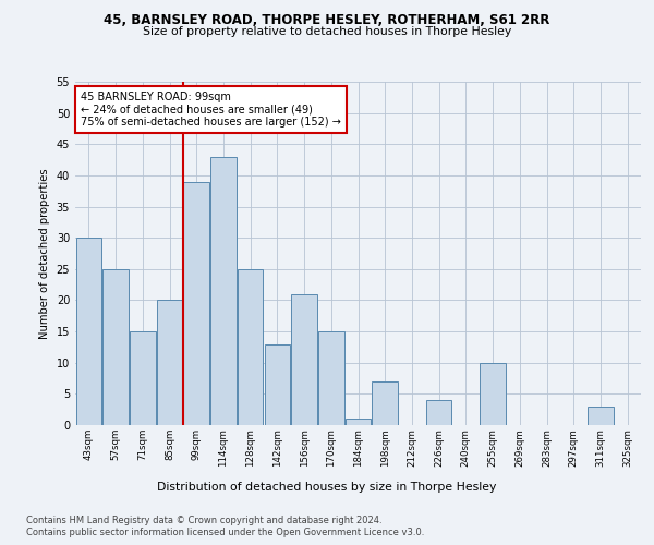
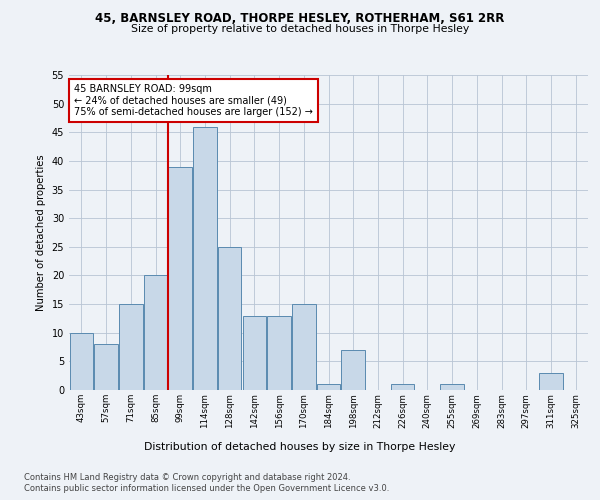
43sqm: 30 -> 10
57sqm: 25 -> 8
114sqm: 43 -> 46
156sqm: 21 -> 13
226sqm: 4 -> 1
255sqm: 10 -> 1
